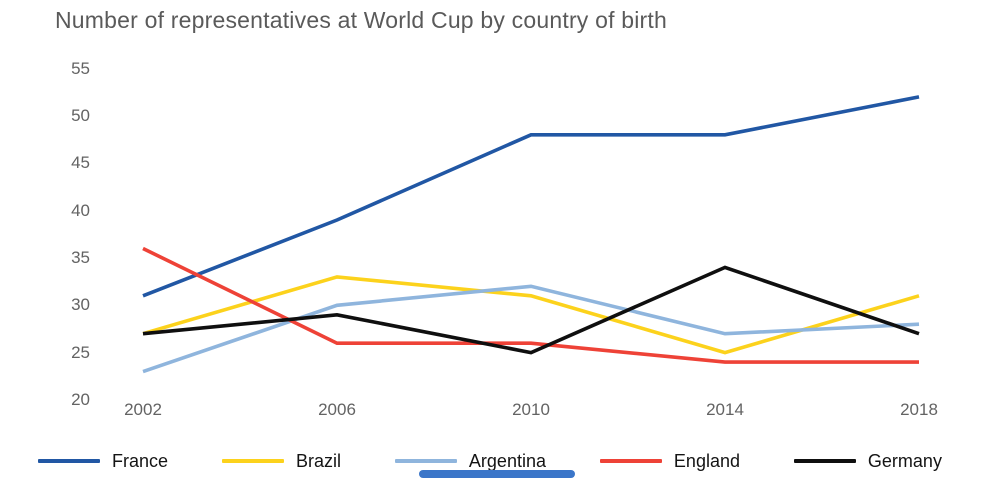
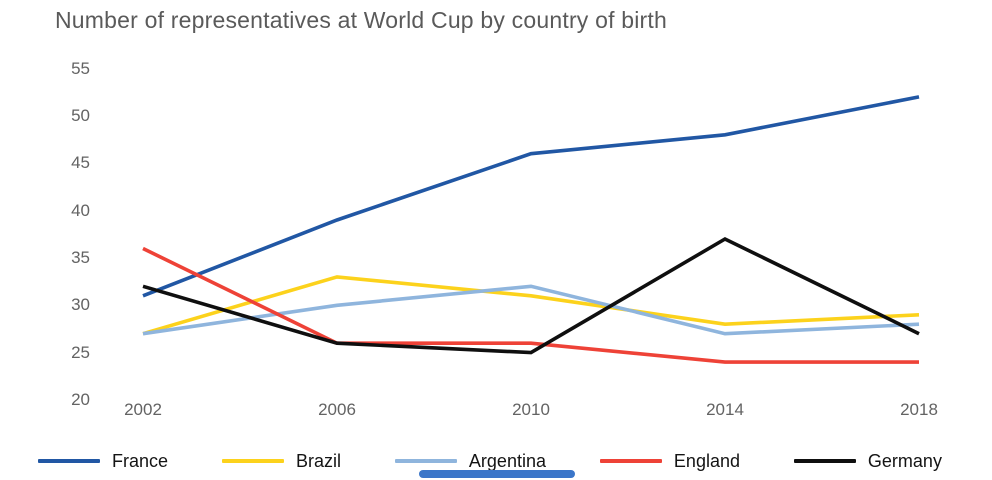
Argentina/2002: 23 -> 27
Germany/2002: 27 -> 32
Germany/2006: 29 -> 26
France/2010: 48 -> 46
Brazil/2014: 25 -> 28
Germany/2014: 34 -> 37
Brazil/2018: 31 -> 29
